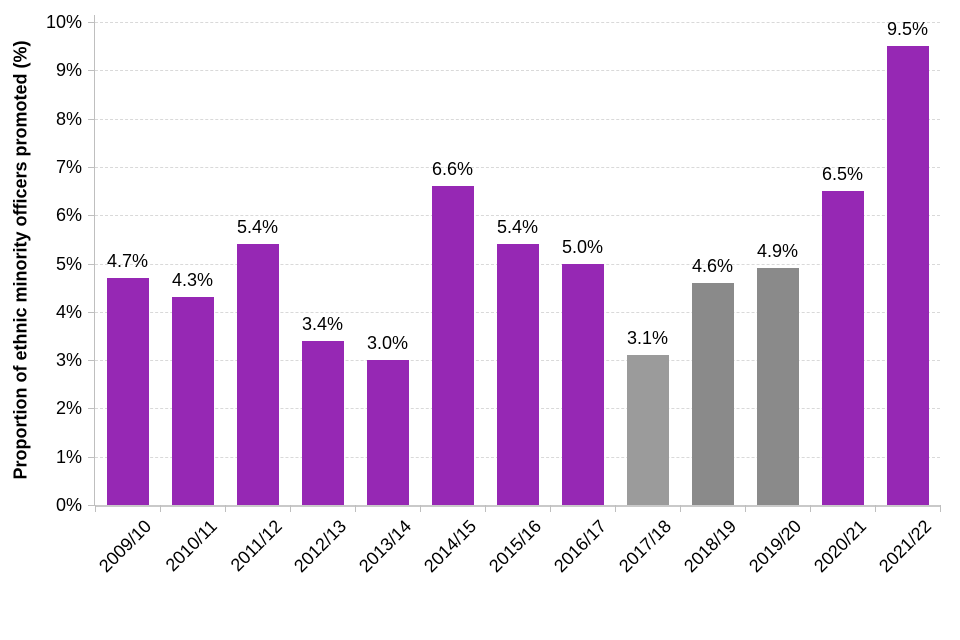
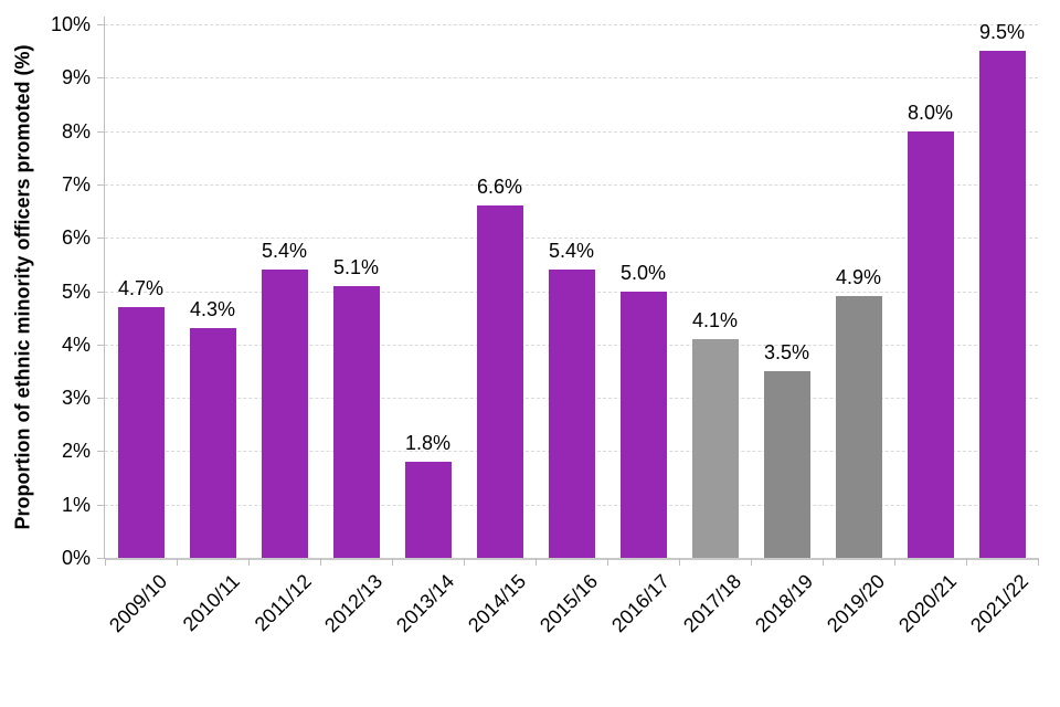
2012/13: 3.4% -> 5.1%
2013/14: 3.0% -> 1.8%
2017/18: 3.1% -> 4.1%
2018/19: 4.6% -> 3.5%
2020/21: 6.5% -> 8.0%
